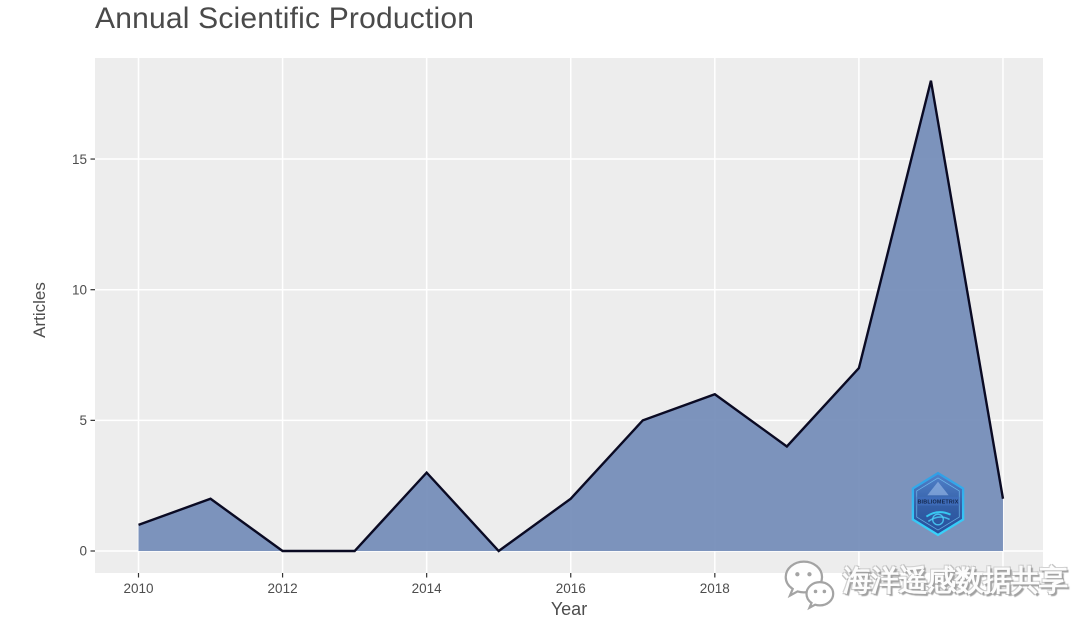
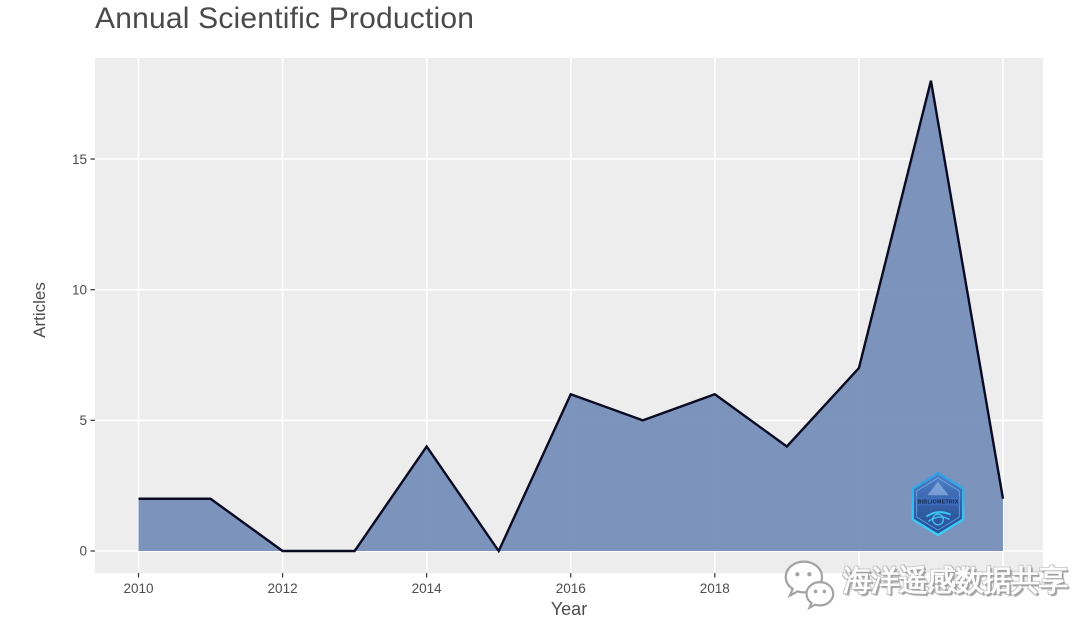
2010: 1 -> 2
2014: 3 -> 4
2016: 2 -> 6
